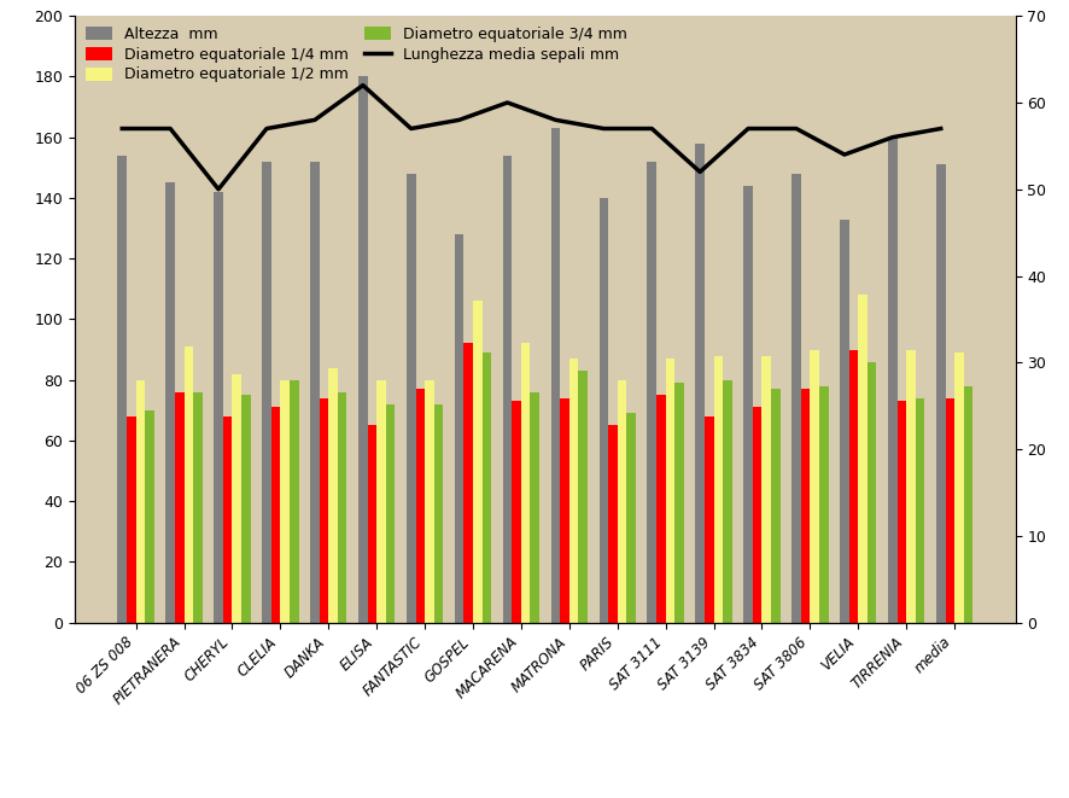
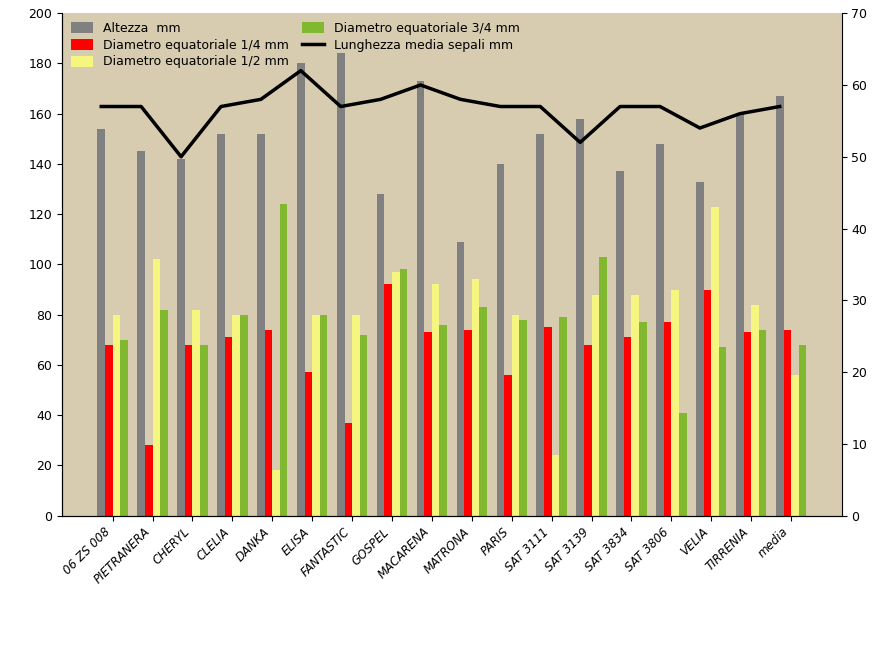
Diametro equatoriale 1/4 mm/PIETRANERA: 76 -> 28
Diametro equatoriale 1/2 mm/PIETRANERA: 91 -> 102
Diametro equatoriale 3/4 mm/PIETRANERA: 76 -> 82
Diametro equatoriale 3/4 mm/CHERYL: 75 -> 68
Diametro equatoriale 1/2 mm/DANKA: 84 -> 18
Diametro equatoriale 3/4 mm/DANKA: 76 -> 124
Diametro equatoriale 1/4 mm/ELISA: 65 -> 57
Diametro equatoriale 3/4 mm/ELISA: 72 -> 80
Altezza mm/FANTASTIC: 148 -> 184
Diametro equatoriale 1/4 mm/FANTASTIC: 77 -> 37
Diametro equatoriale 1/2 mm/GOSPEL: 106 -> 97
Diametro equatoriale 3/4 mm/GOSPEL: 89 -> 98
Altezza mm/MACARENA: 154 -> 173
Altezza mm/MATRONA: 163 -> 109
Diametro equatoriale 1/2 mm/MATRONA: 87 -> 94
Diametro equatoriale 1/4 mm/PARIS: 65 -> 56
Diametro equatoriale 3/4 mm/PARIS: 69 -> 78
Diametro equatoriale 1/2 mm/SAT 3111: 87 -> 24
Diametro equatoriale 3/4 mm/SAT 3139: 80 -> 103
Altezza mm/SAT 3834: 144 -> 137
Diametro equatoriale 3/4 mm/SAT 3806: 78 -> 41
Diametro equatoriale 1/2 mm/VELIA: 108 -> 123
Diametro equatoriale 3/4 mm/VELIA: 86 -> 67
Diametro equatoriale 1/2 mm/TIRRENIA: 90 -> 84
Altezza mm/media: 151 -> 167
Diametro equatoriale 1/2 mm/media: 89 -> 56
Diametro equatoriale 3/4 mm/media: 78 -> 68
